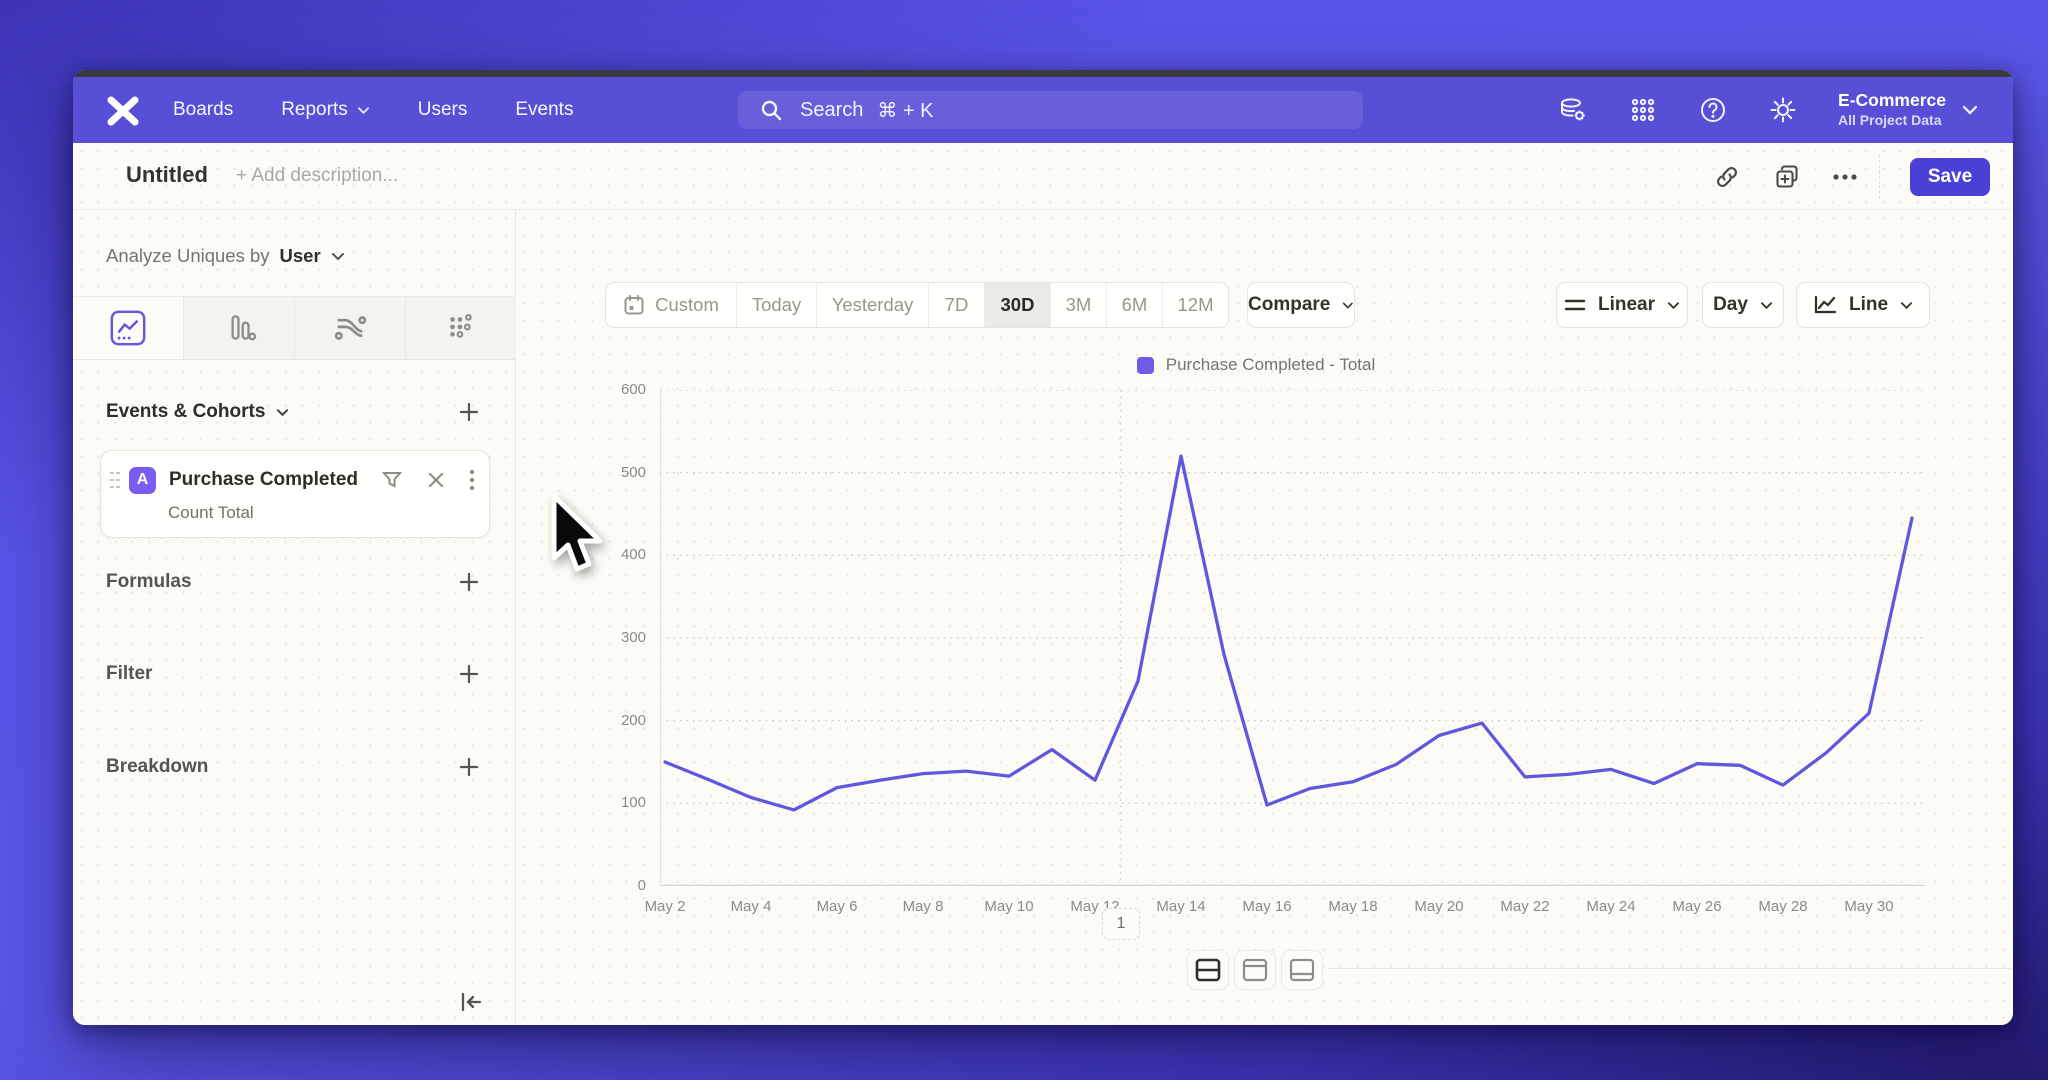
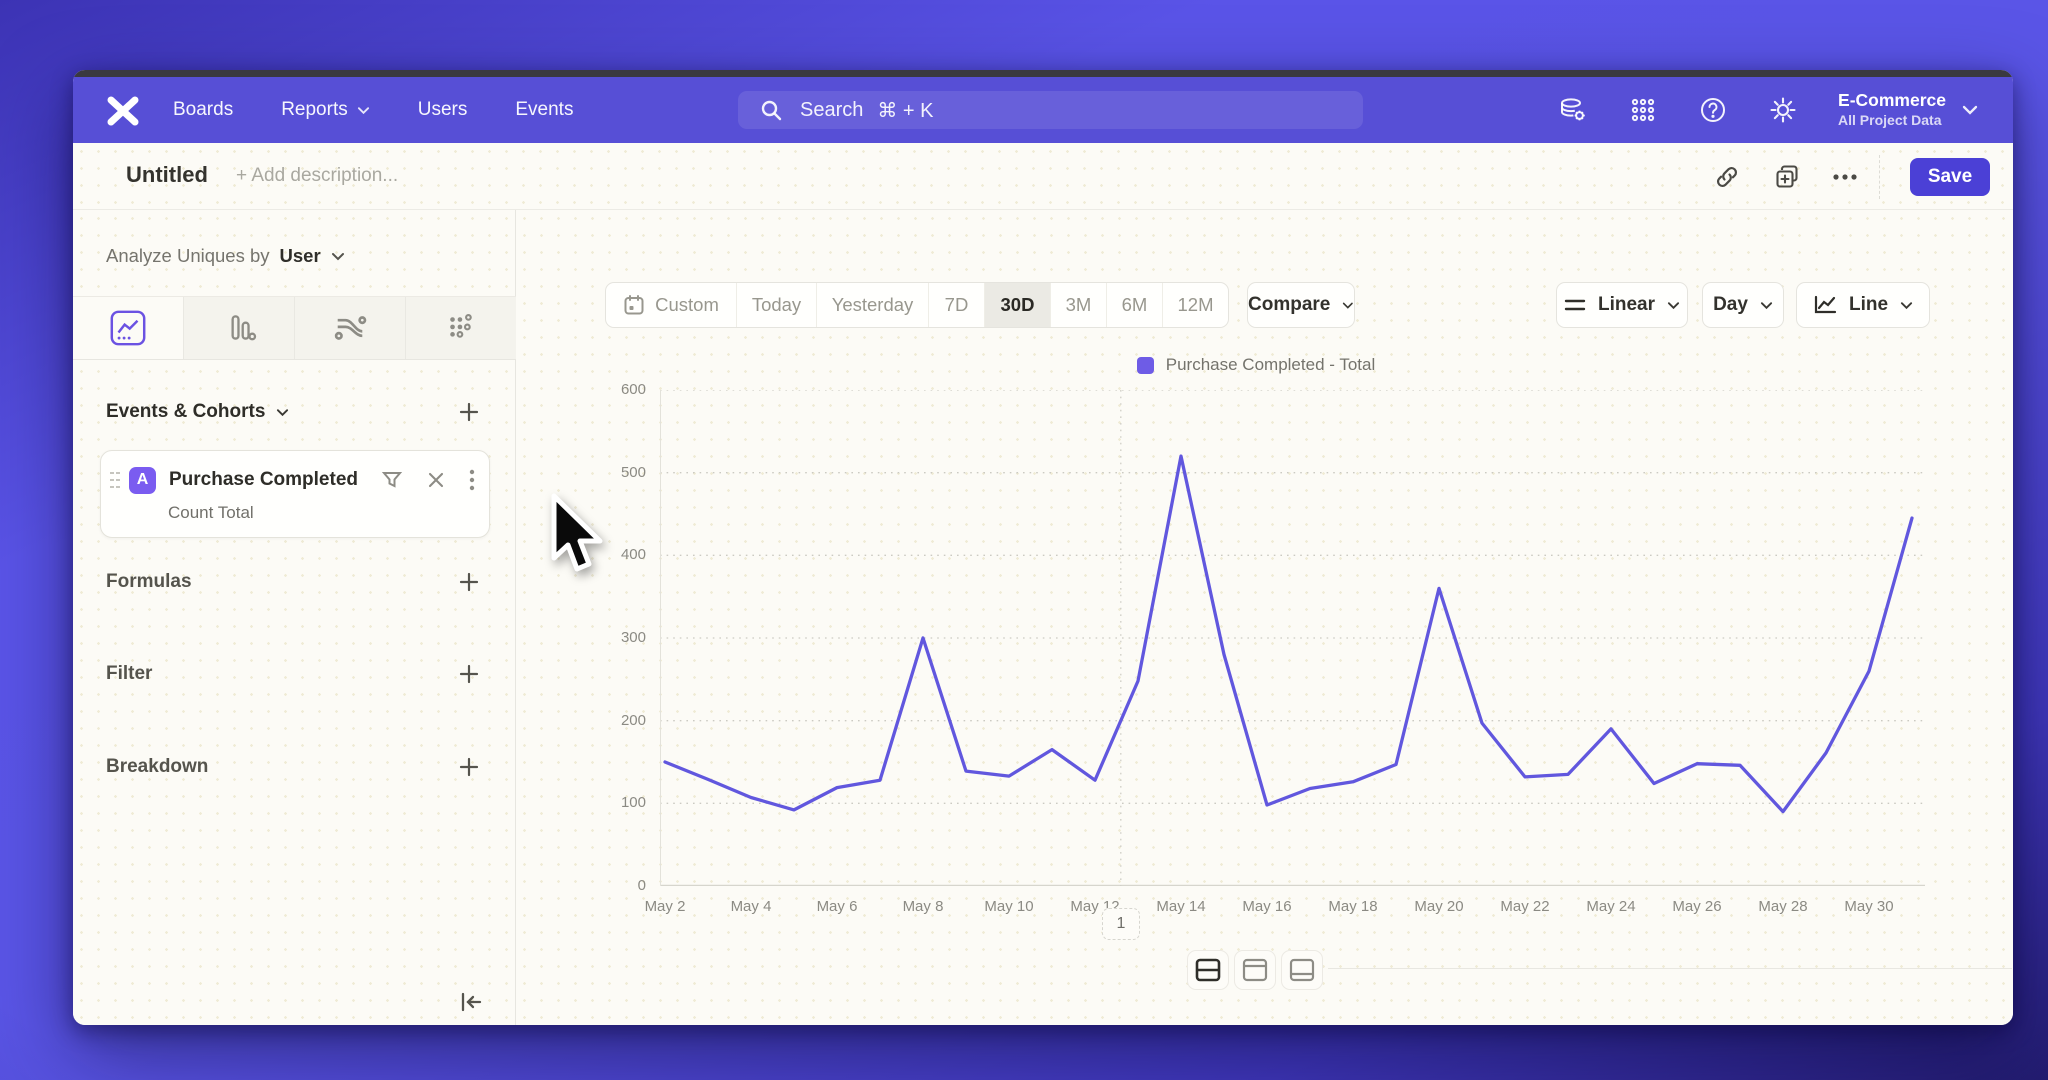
May 8: 140 -> 300
May 20: 180 -> 360
May 24: 140 -> 190
May 28: 120 -> 90
May 30: 210 -> 260
